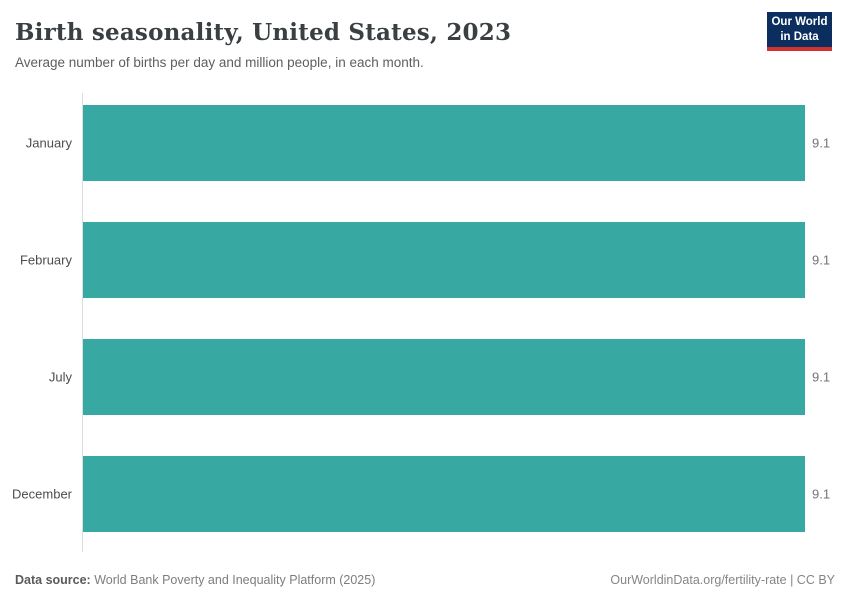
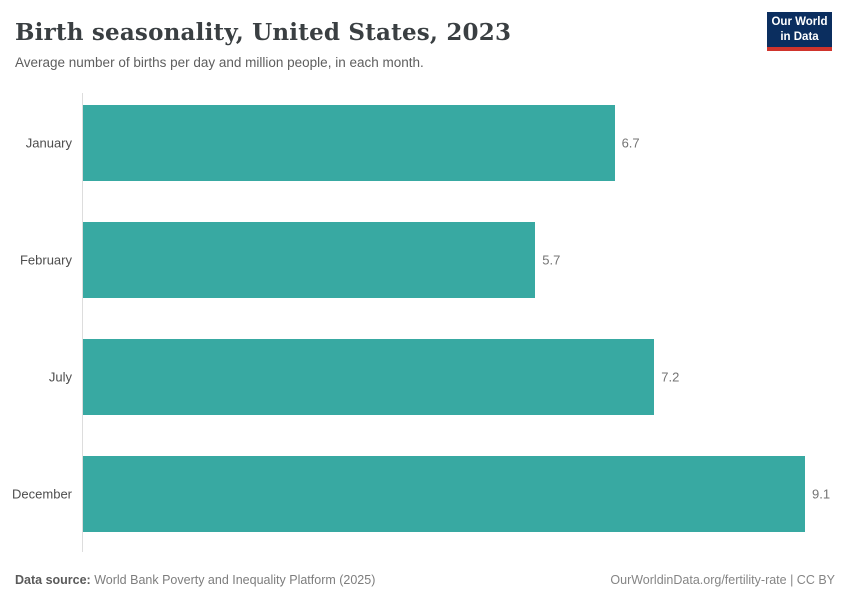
January: 9.1 -> 6.7
February: 9.1 -> 5.7
July: 9.1 -> 7.2
